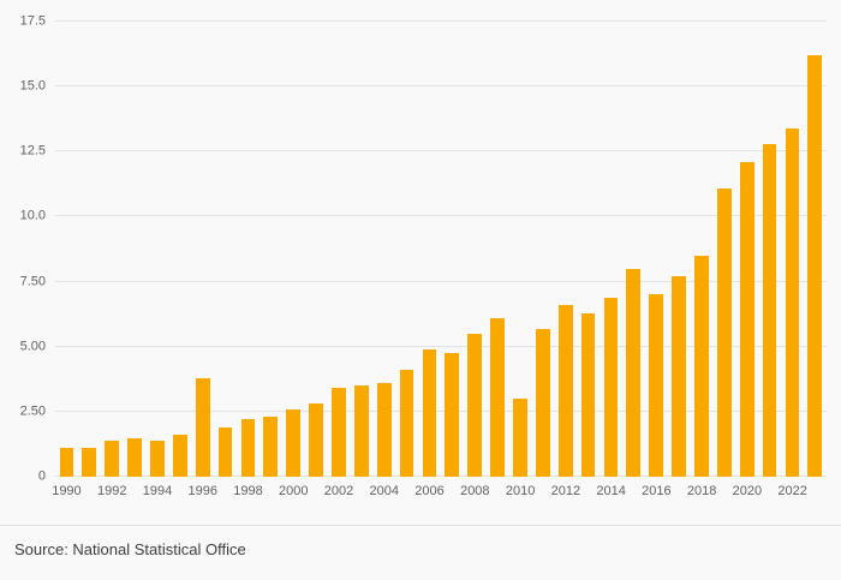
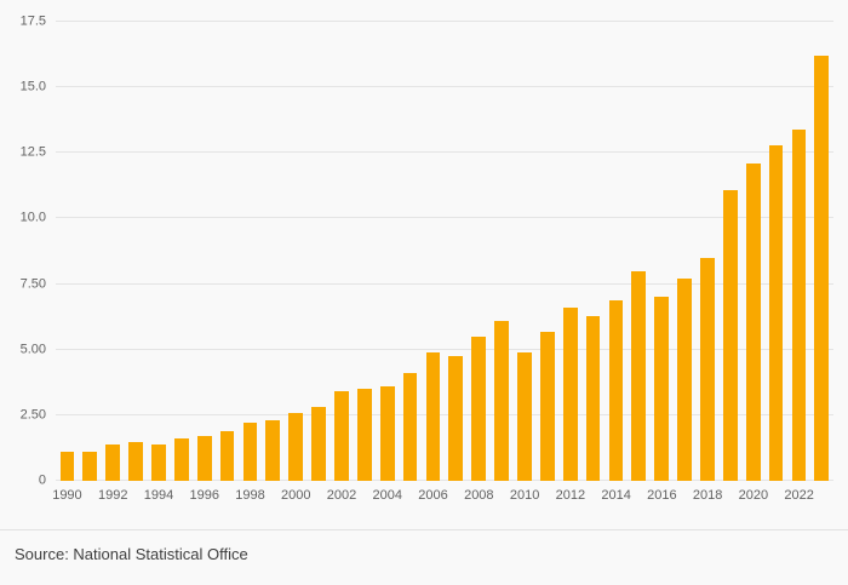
1996: 3.8 -> 1.7
2010: 3.0 -> 4.9
